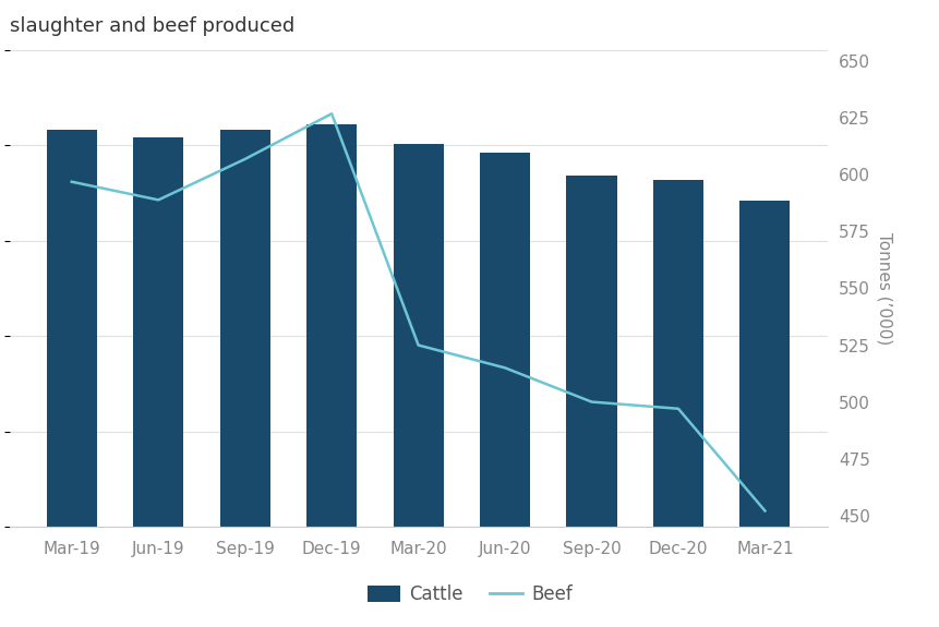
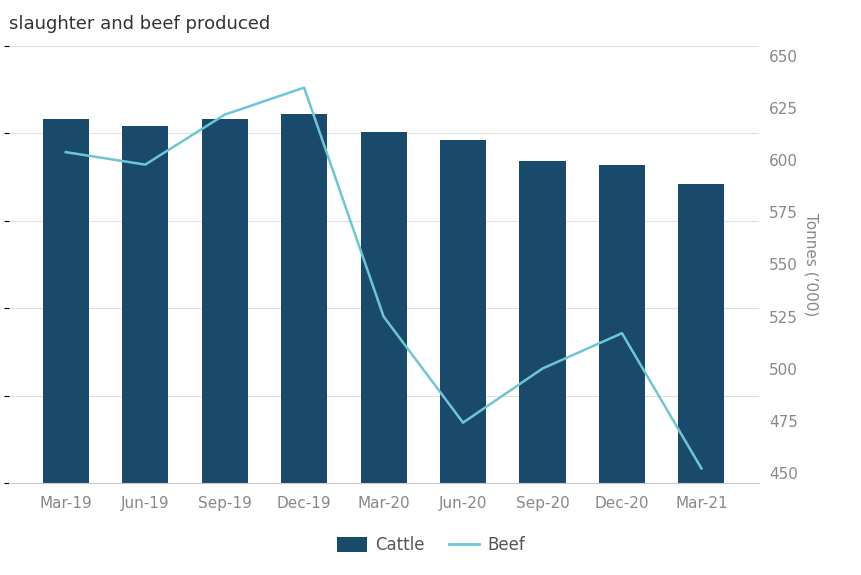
Beef/Mar-19: 597 -> 604
Beef/Jun-19: 589 -> 598
Beef/Sep-19: 607 -> 622
Beef/Dec-19: 627 -> 635
Beef/Jun-20: 515 -> 474
Beef/Dec-20: 497 -> 517
